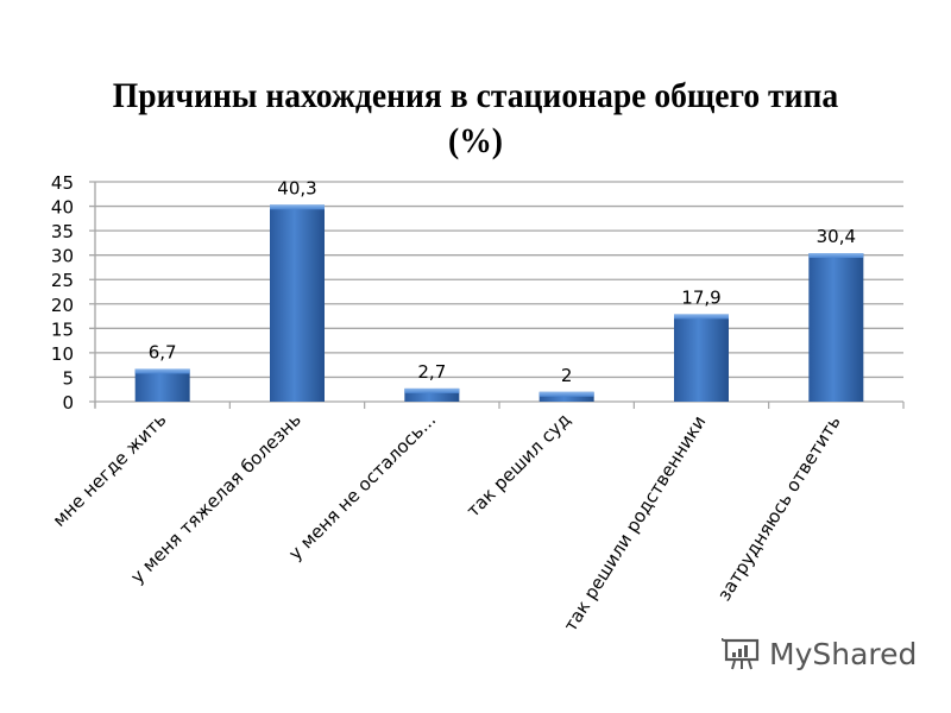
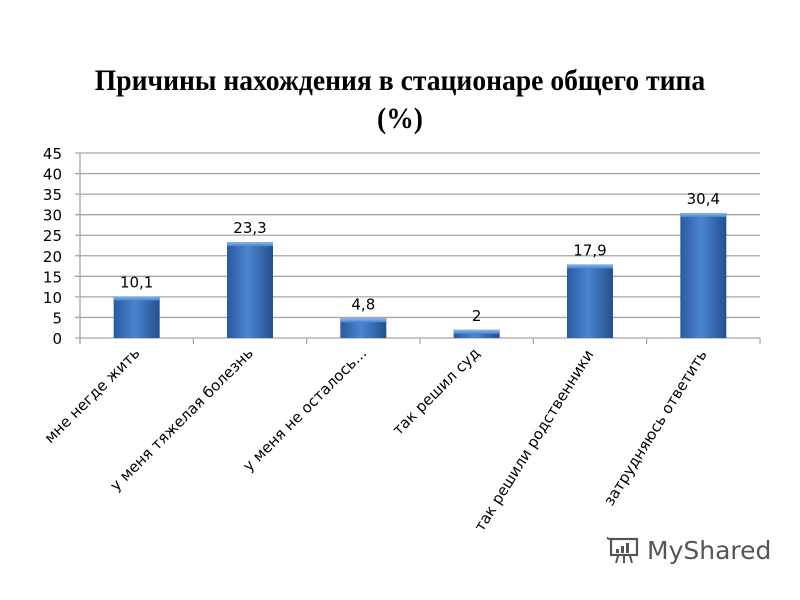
мне негде жить: 6,7 -> 10,1
у меня тяжелая болезнь: 40,3 -> 23,3
у меня не осталось...: 2,7 -> 4,8
